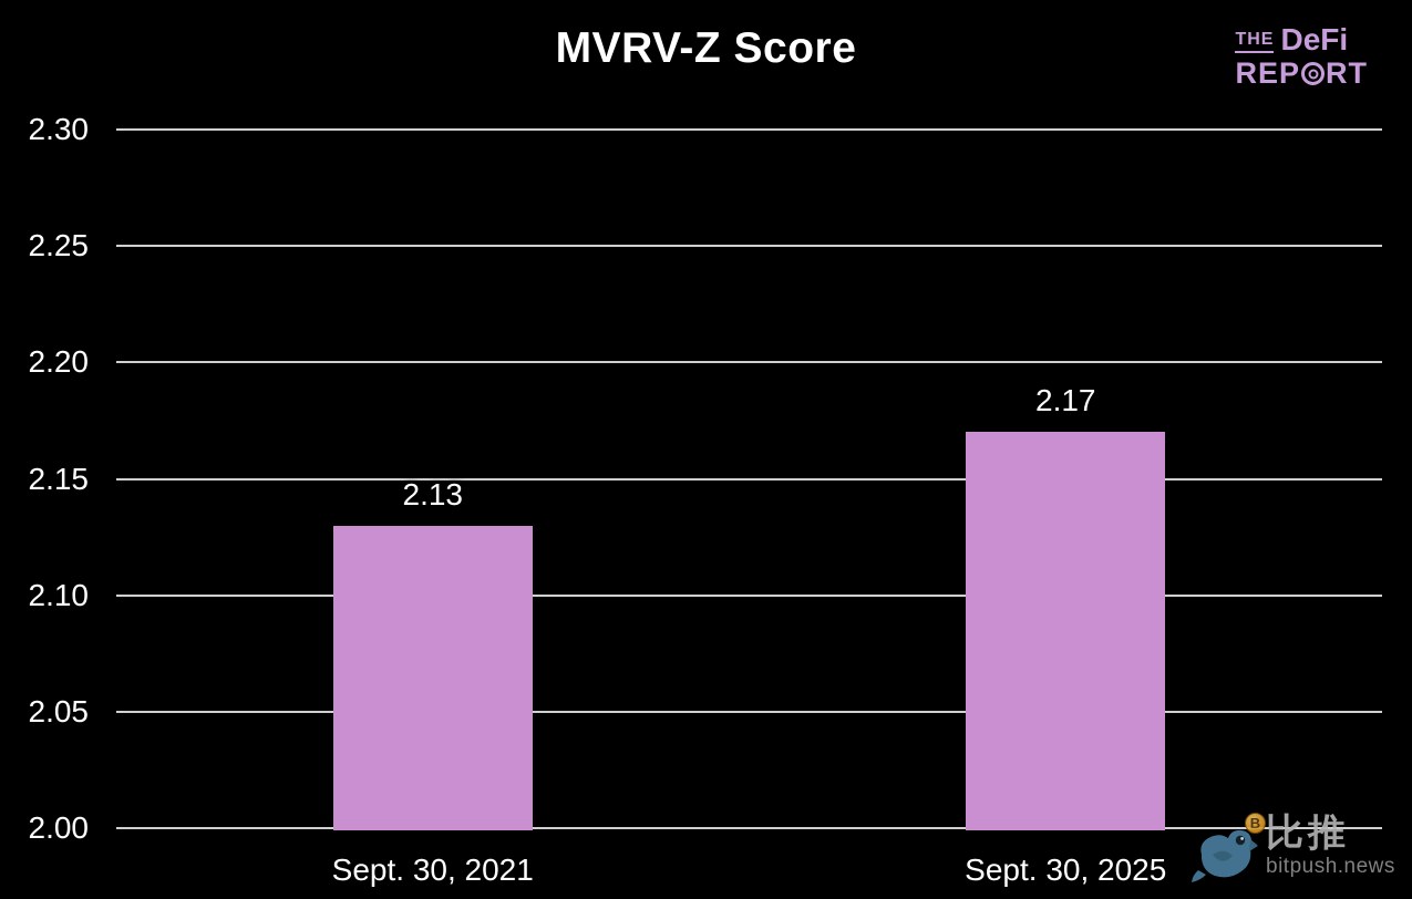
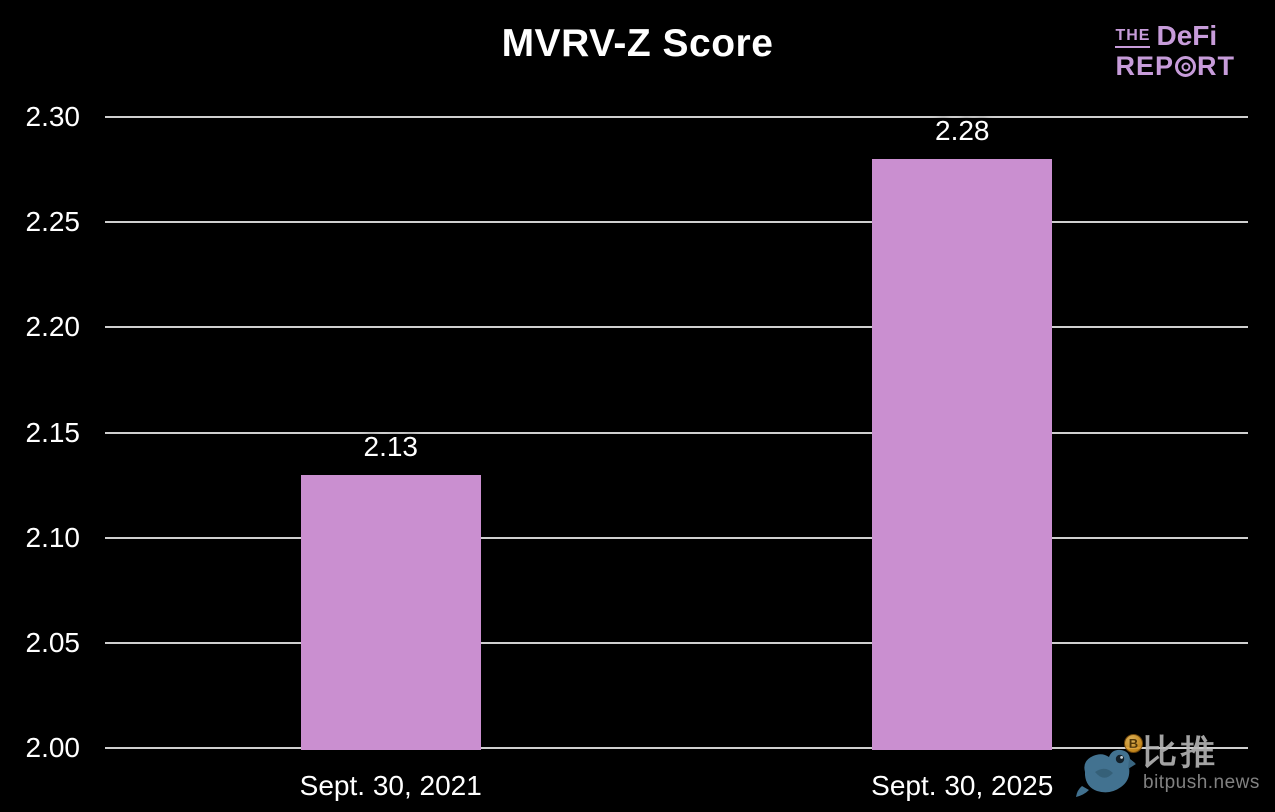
Sept. 30, 2025: 2.17 -> 2.28
